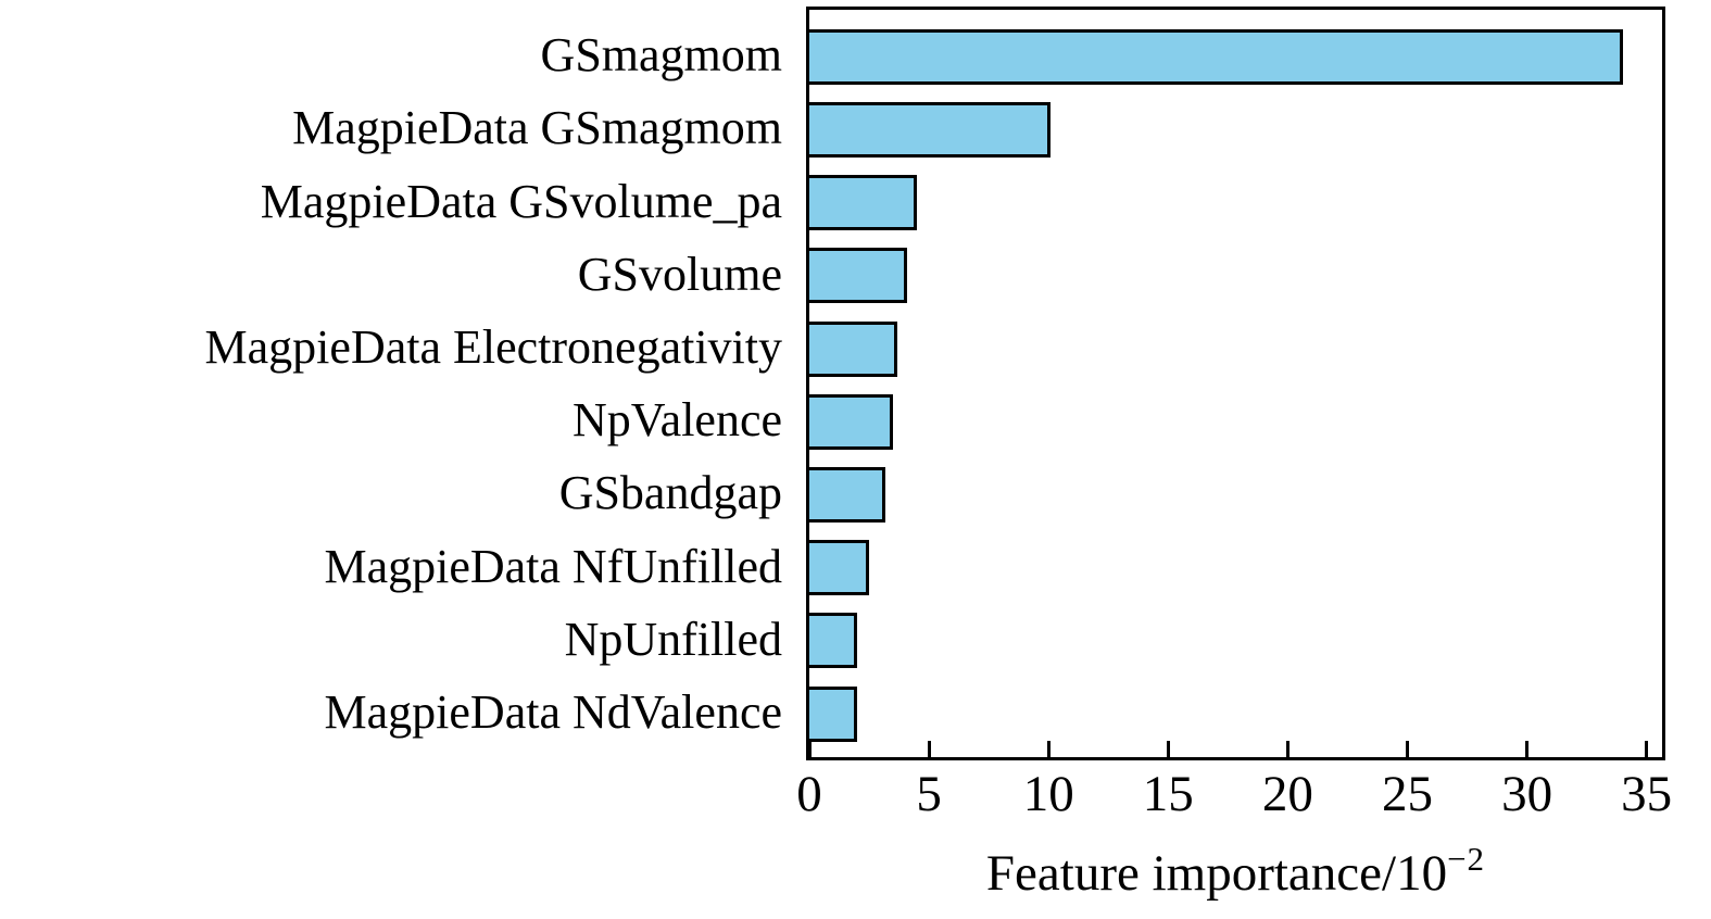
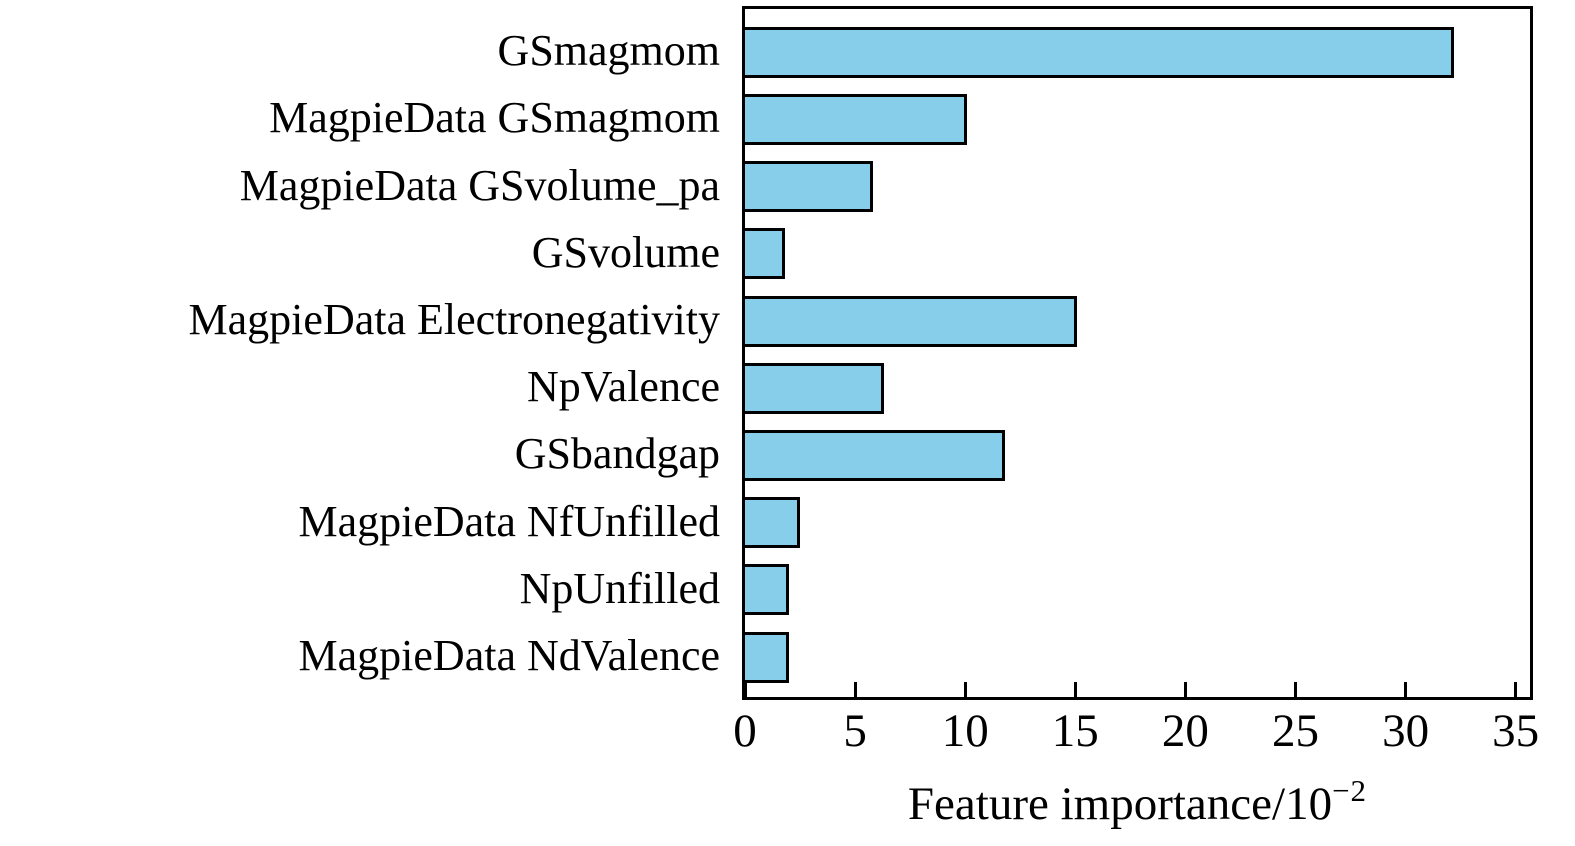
GSmagmom: 34.0 -> 32.2
MagpieData GSvolume_pa: 4.5 -> 5.8
GSvolume: 4.1 -> 1.8
MagpieData Electronegativity: 3.7 -> 15.1
NpValence: 3.5 -> 6.3
GSbandgap: 3.2 -> 11.8
